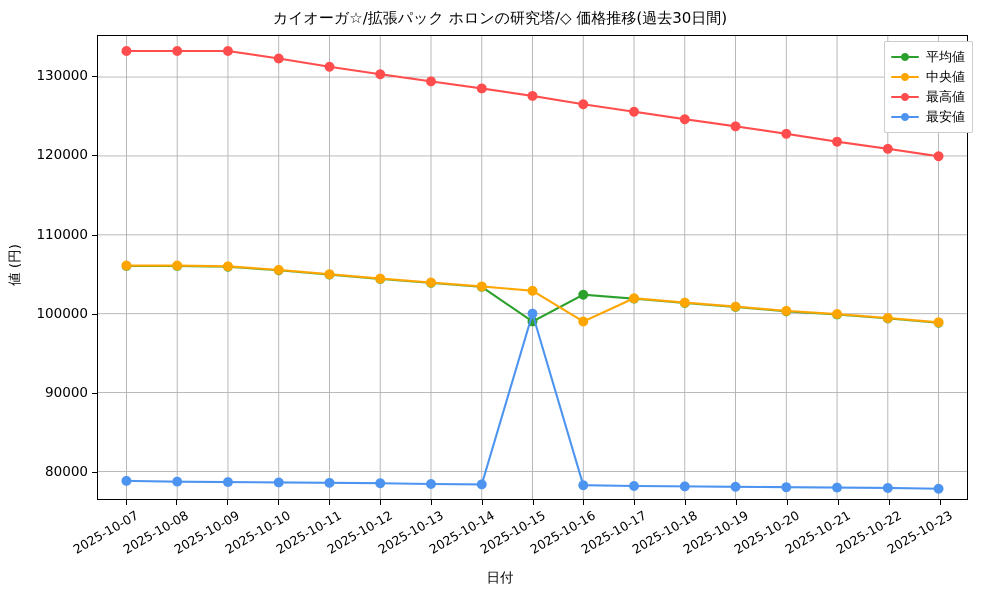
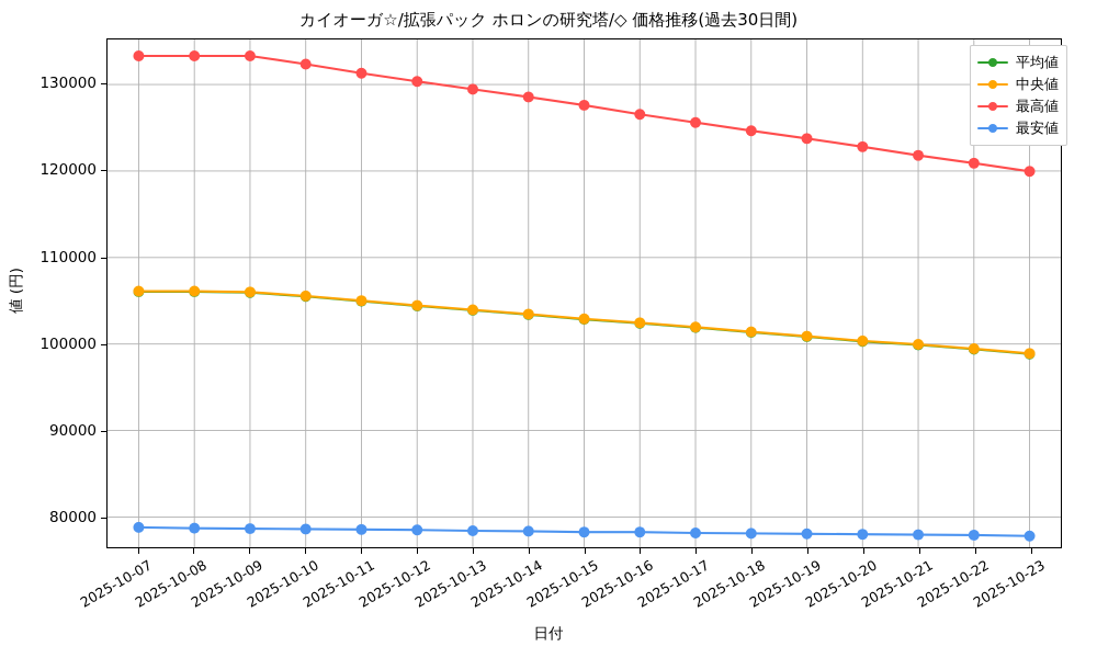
平均値/2025-10-15: 99000 -> 103000
最安値/2025-10-15: 100000 -> 78000
中央値/2025-10-16: 99000 -> 102000
